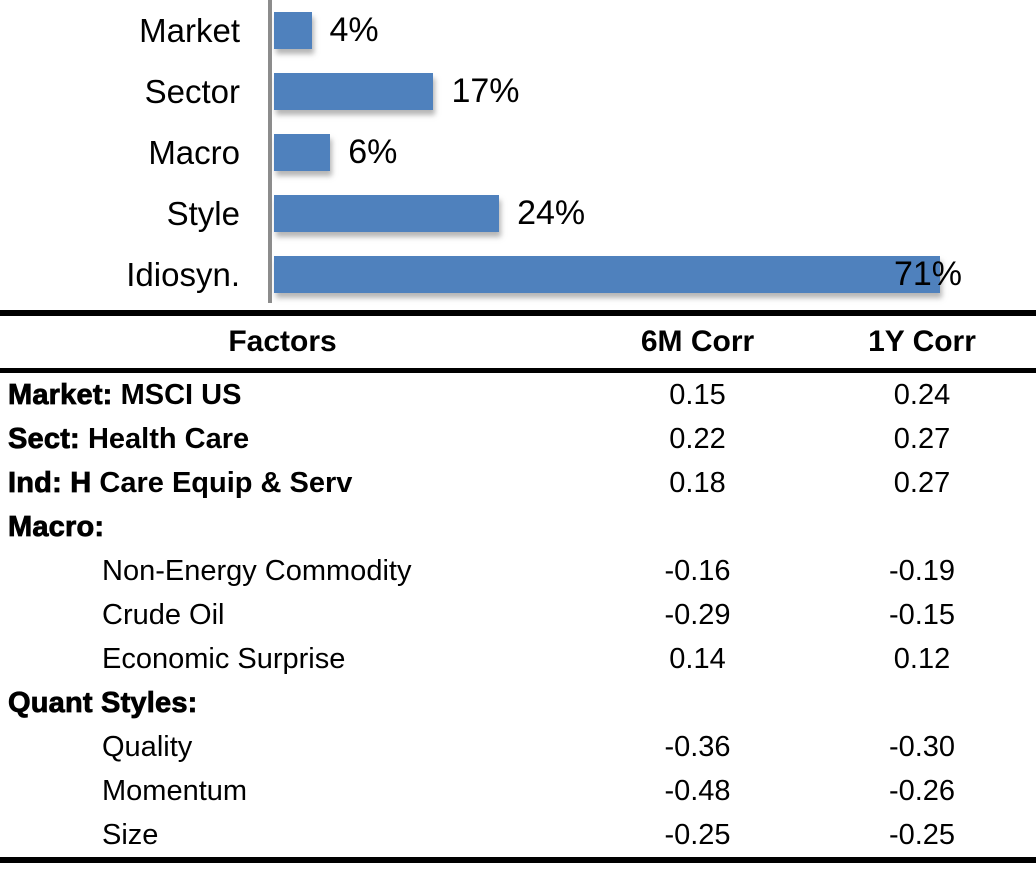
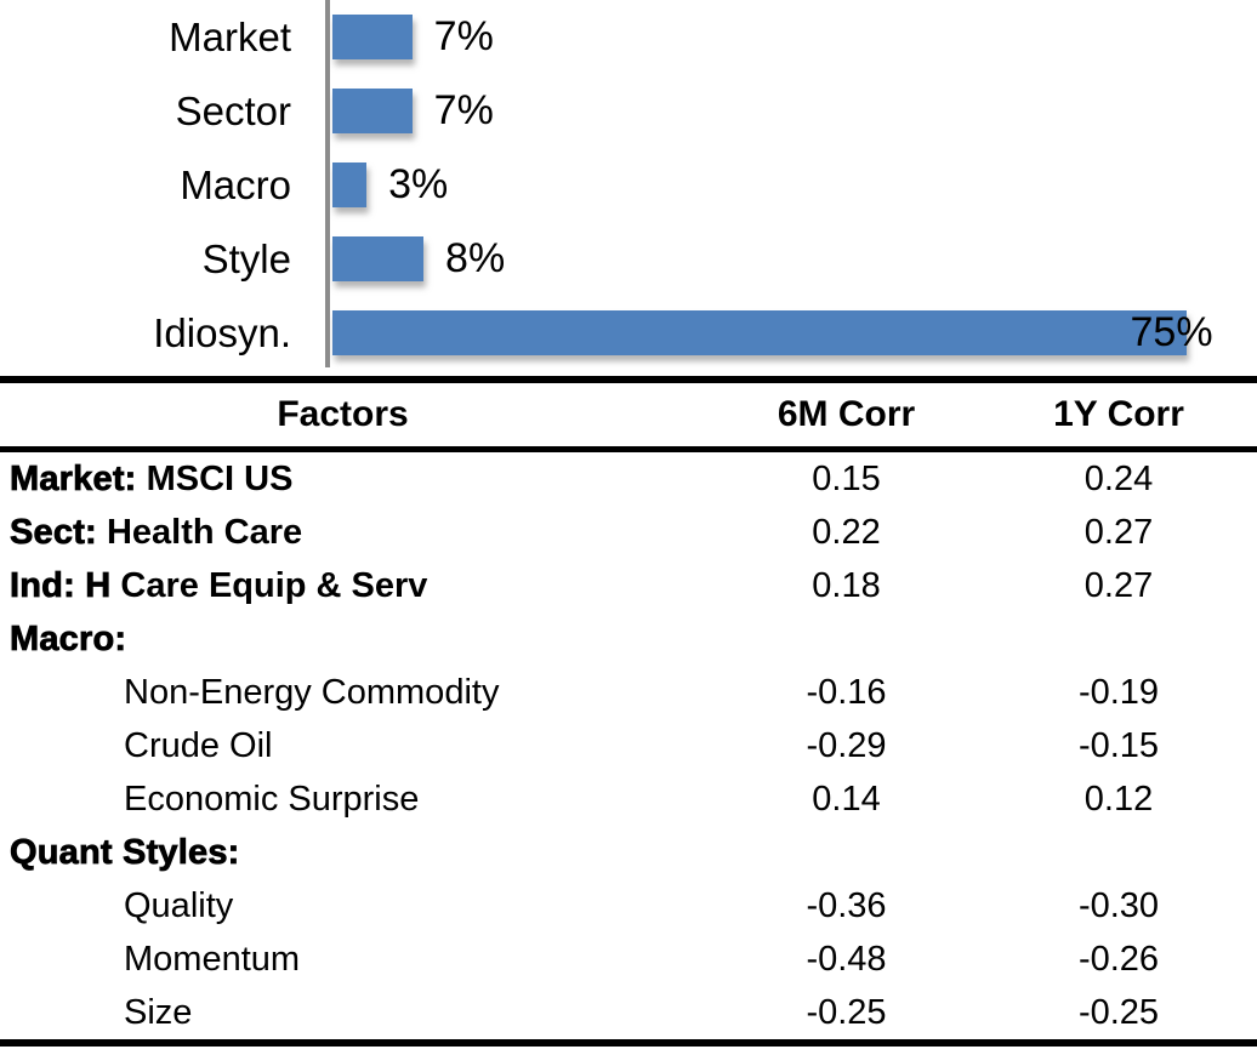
Market: 4% -> 7%
Sector: 17% -> 7%
Macro: 6% -> 3%
Style: 24% -> 8%
Idiosyn.: 71% -> 75%
